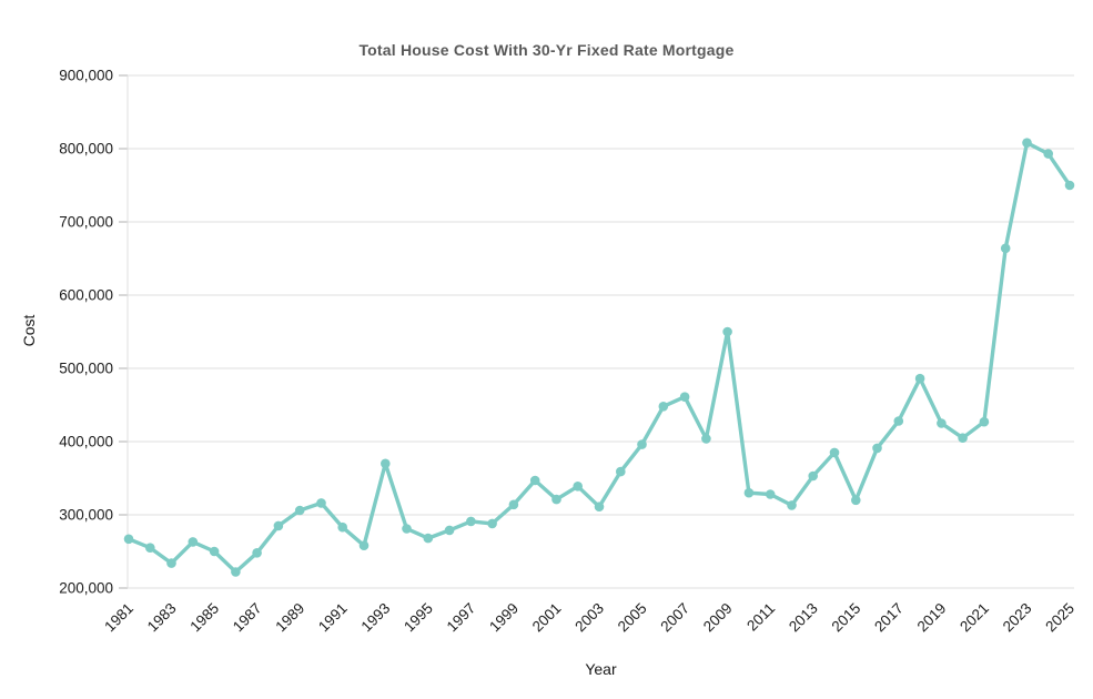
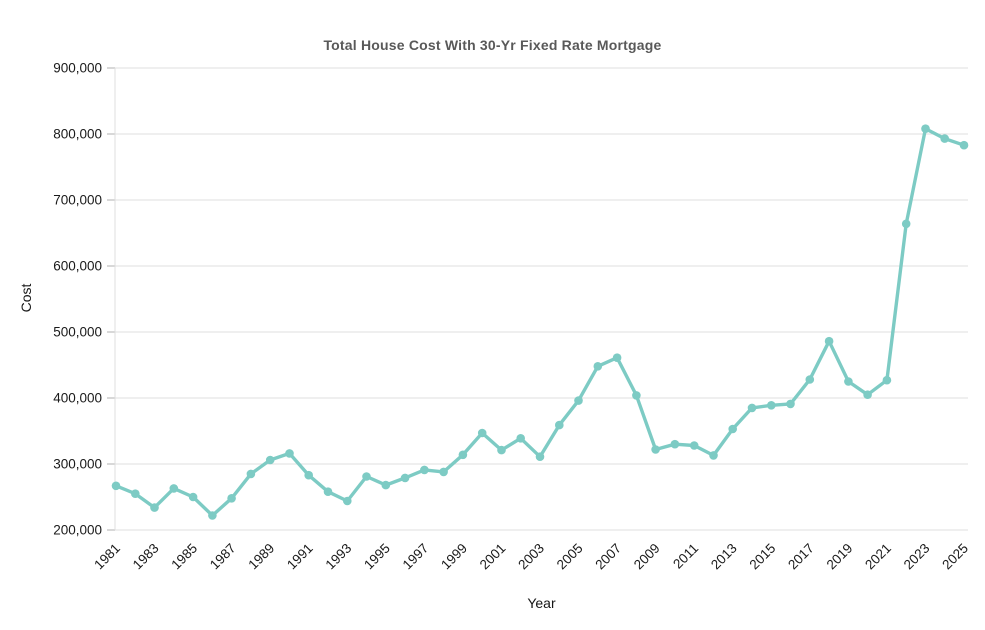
1993: 370000 -> 240000
2009: 550000 -> 320000
2015: 320000 -> 390000
2025: 750000 -> 780000
